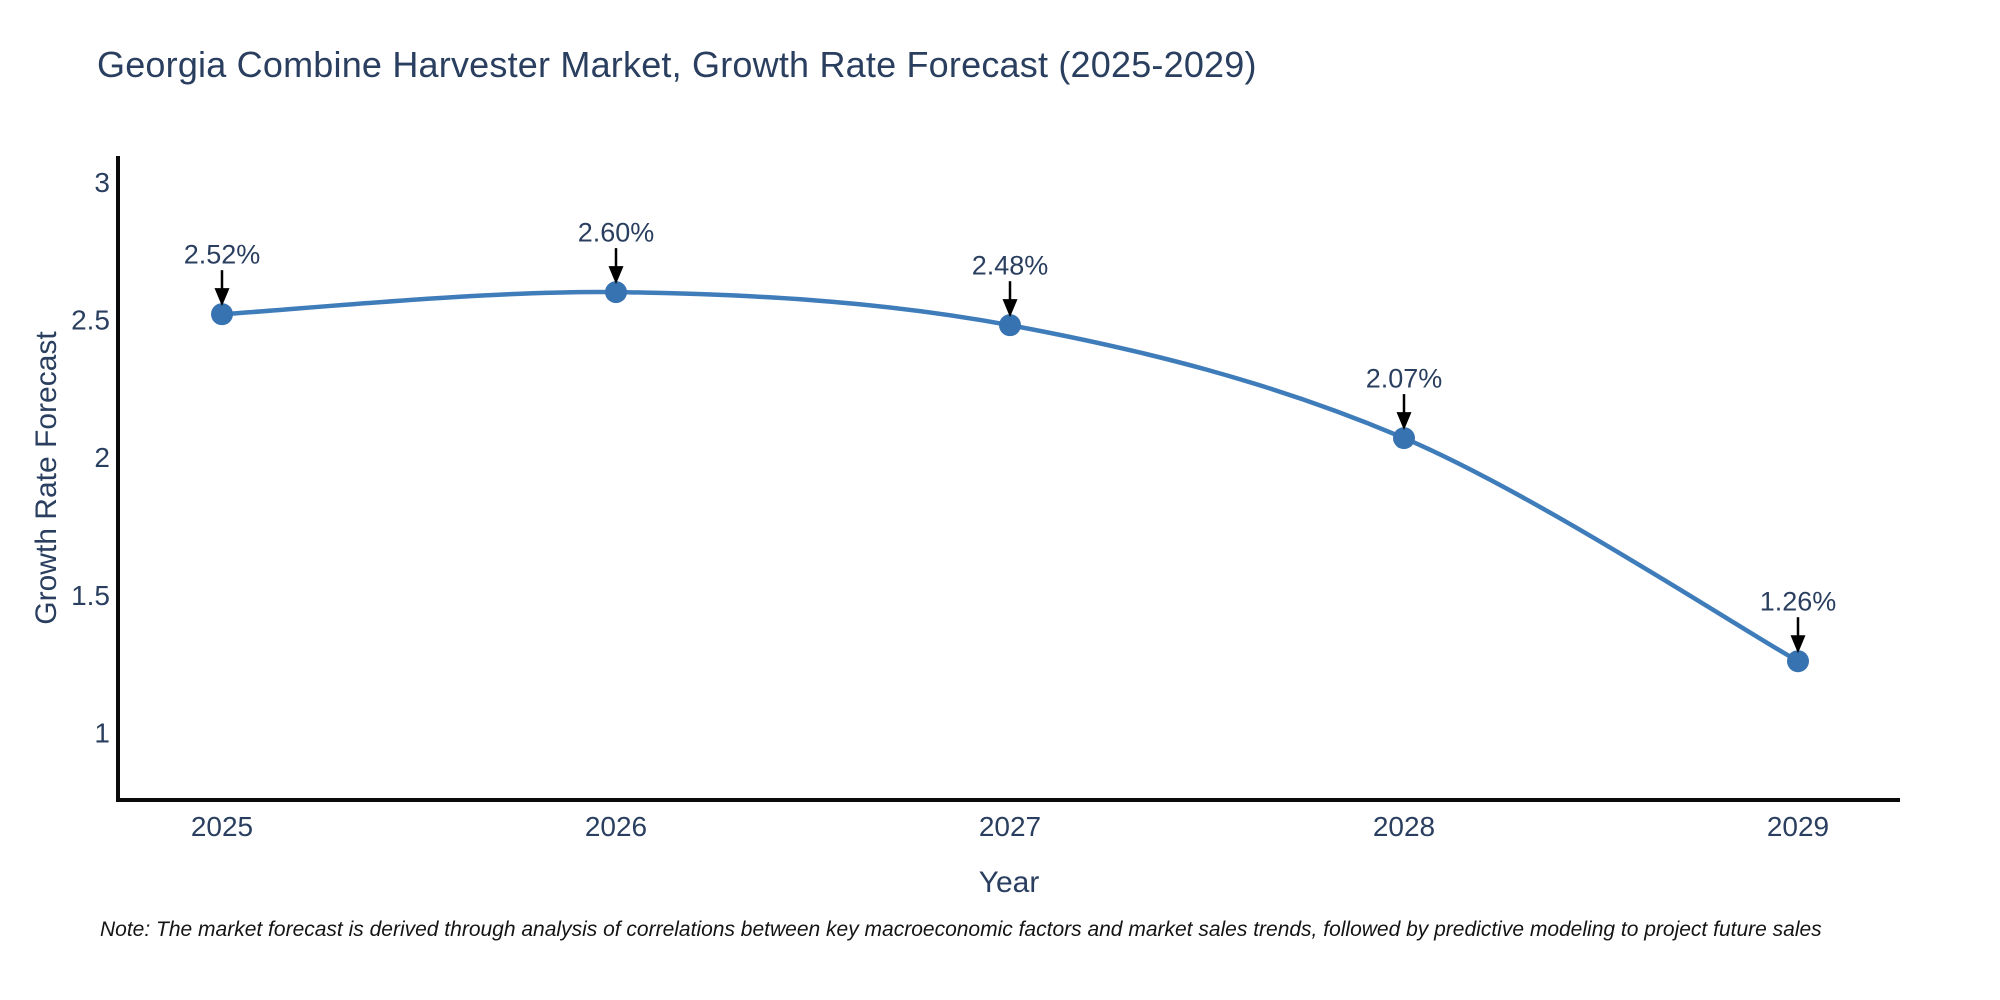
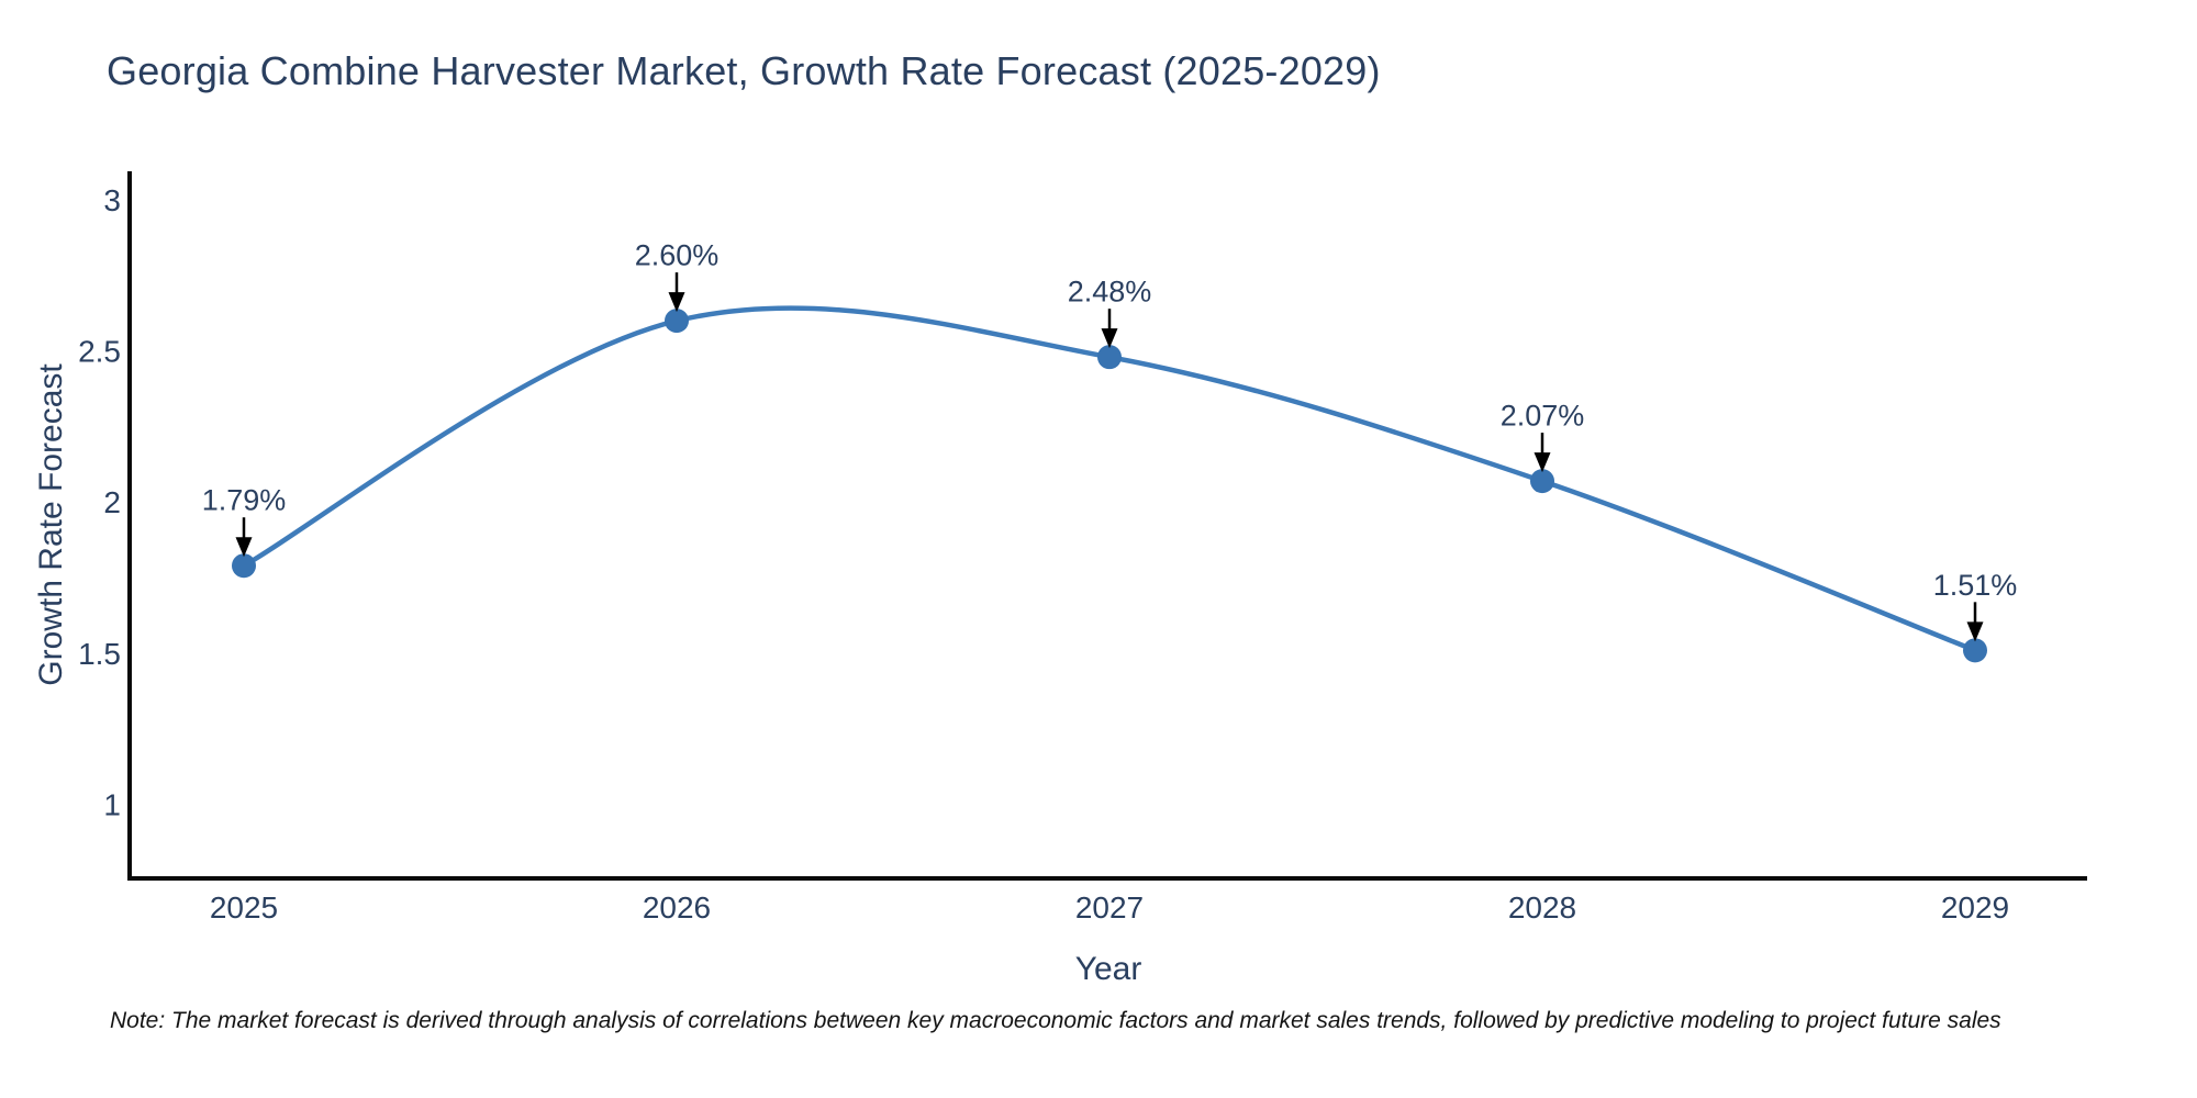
2025: 2.52% -> 1.79%
2029: 1.26% -> 1.51%
